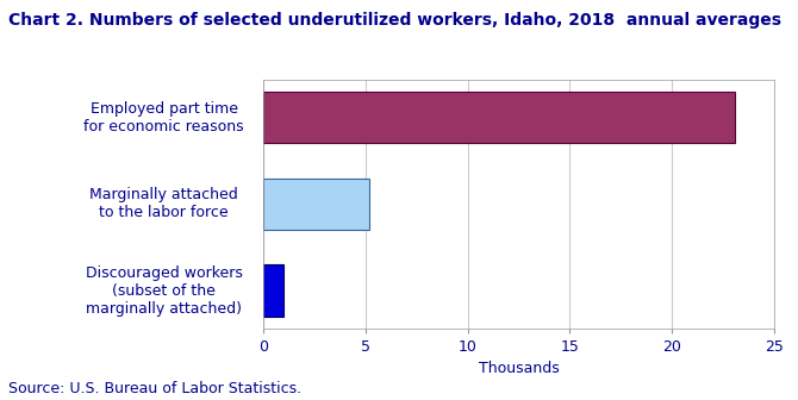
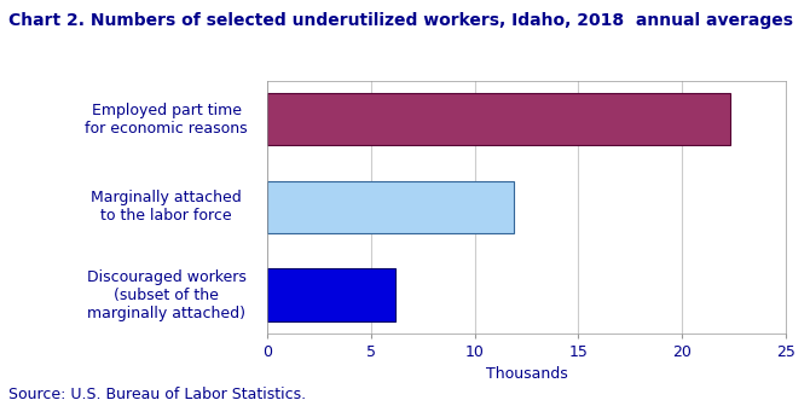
Employed part time for economic reasons: 23.1 -> 22.3
Marginally attached to the labor force: 5.2 -> 11.9
Discouraged workers (subset of the marginally attached): 1.0 -> 6.2
